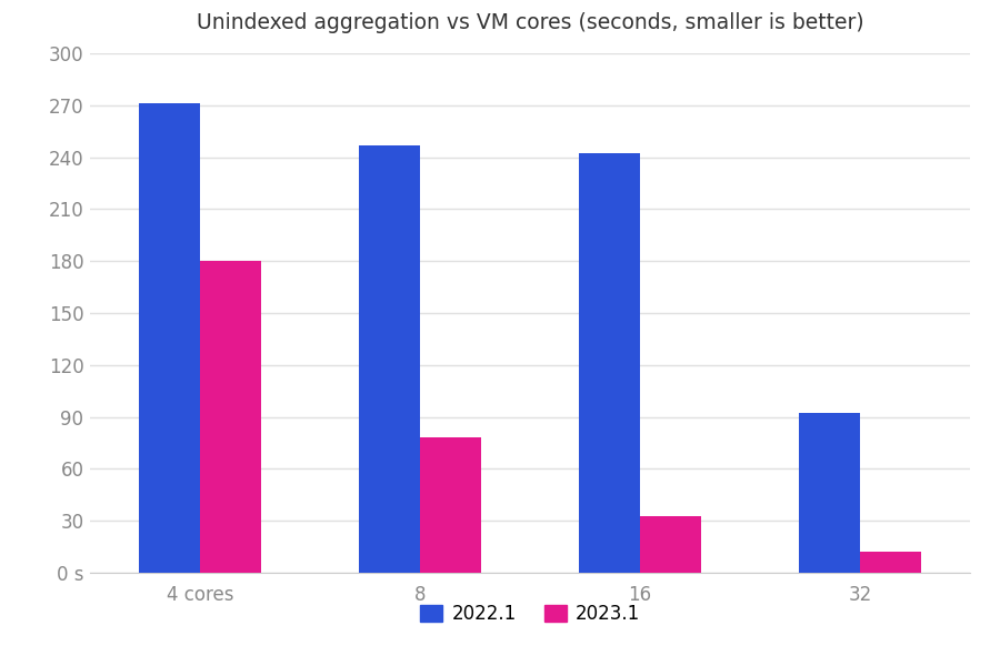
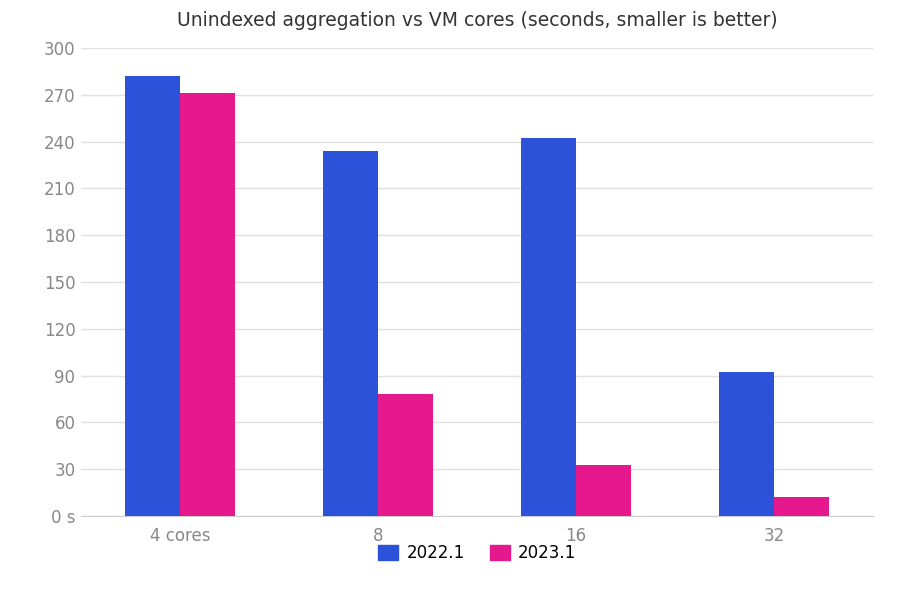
2022.1/4 cores: 271 -> 282
2023.1/4 cores: 180 -> 271
2022.1/8: 247 -> 234
